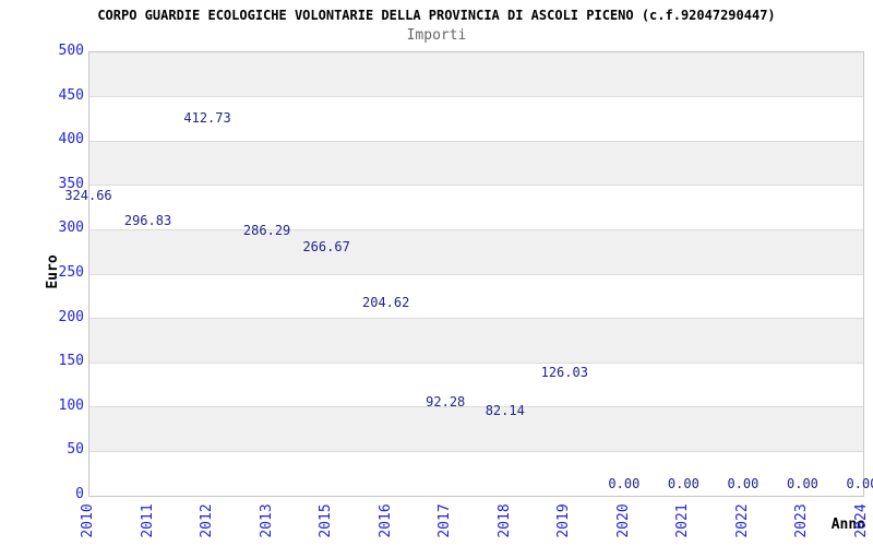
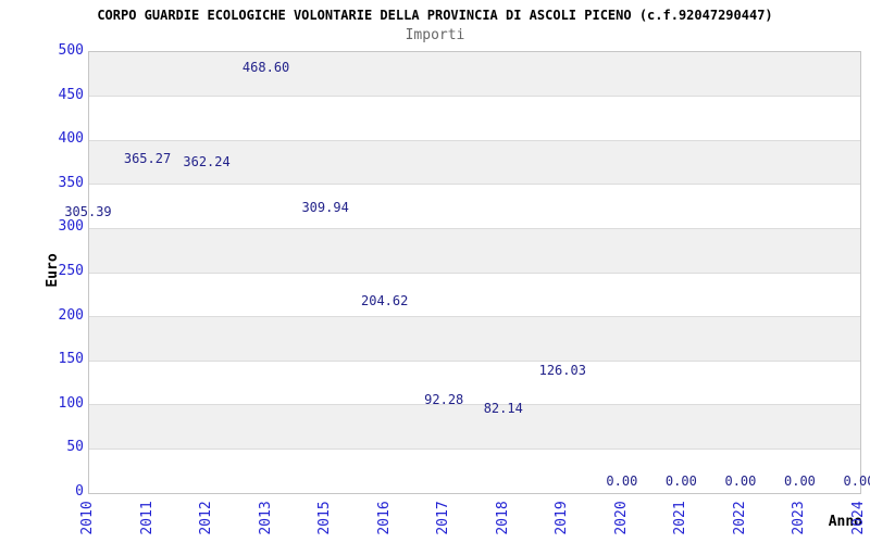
2010: 324.66 -> 305.39
2011: 296.83 -> 365.27
2012: 412.73 -> 362.24
2013: 286.29 -> 468.60
2015: 266.67 -> 309.94
